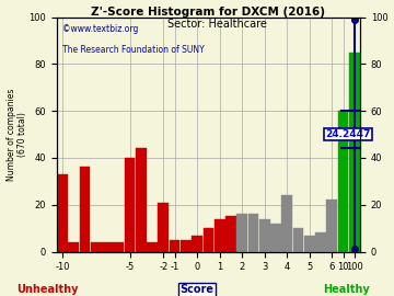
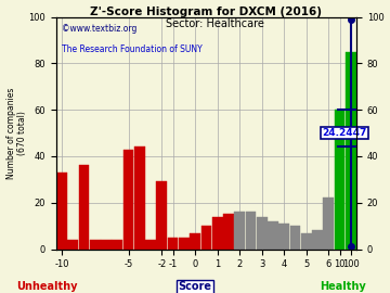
-5: 40 -> 43
-2: 21 -> 29
4: 24 -> 11
